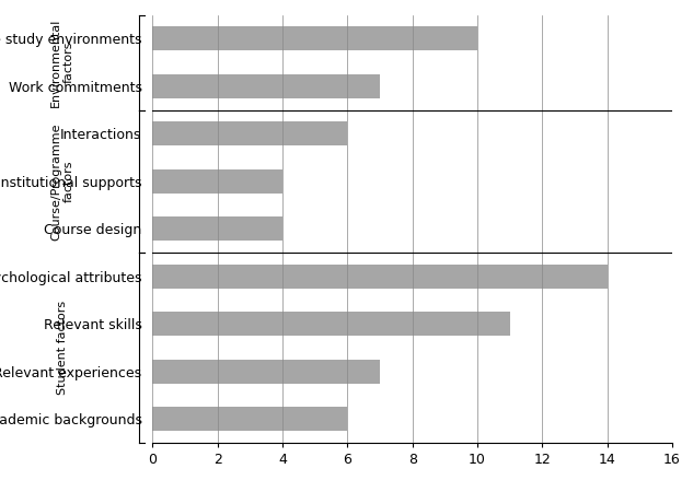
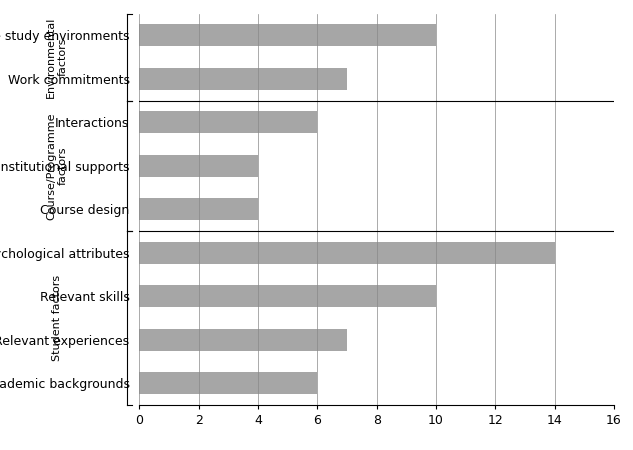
Relevant skills: 11 -> 10
